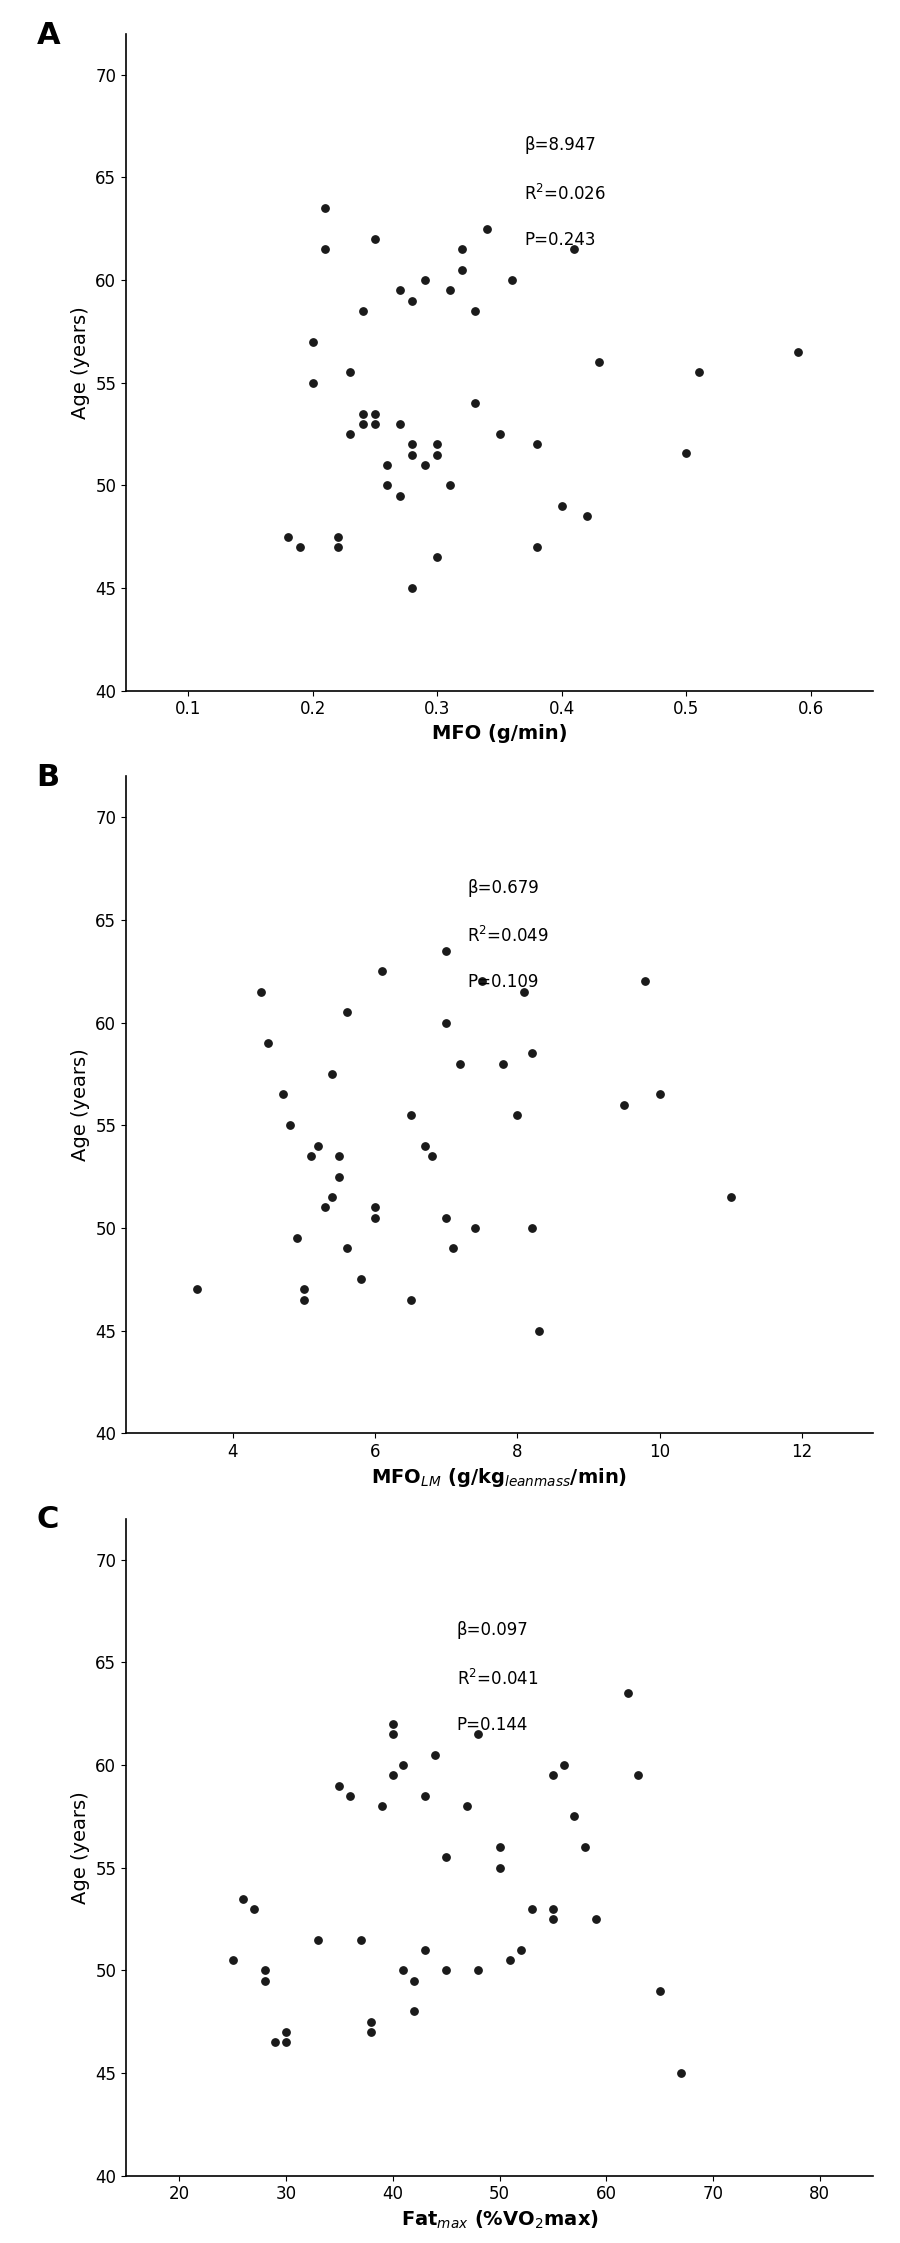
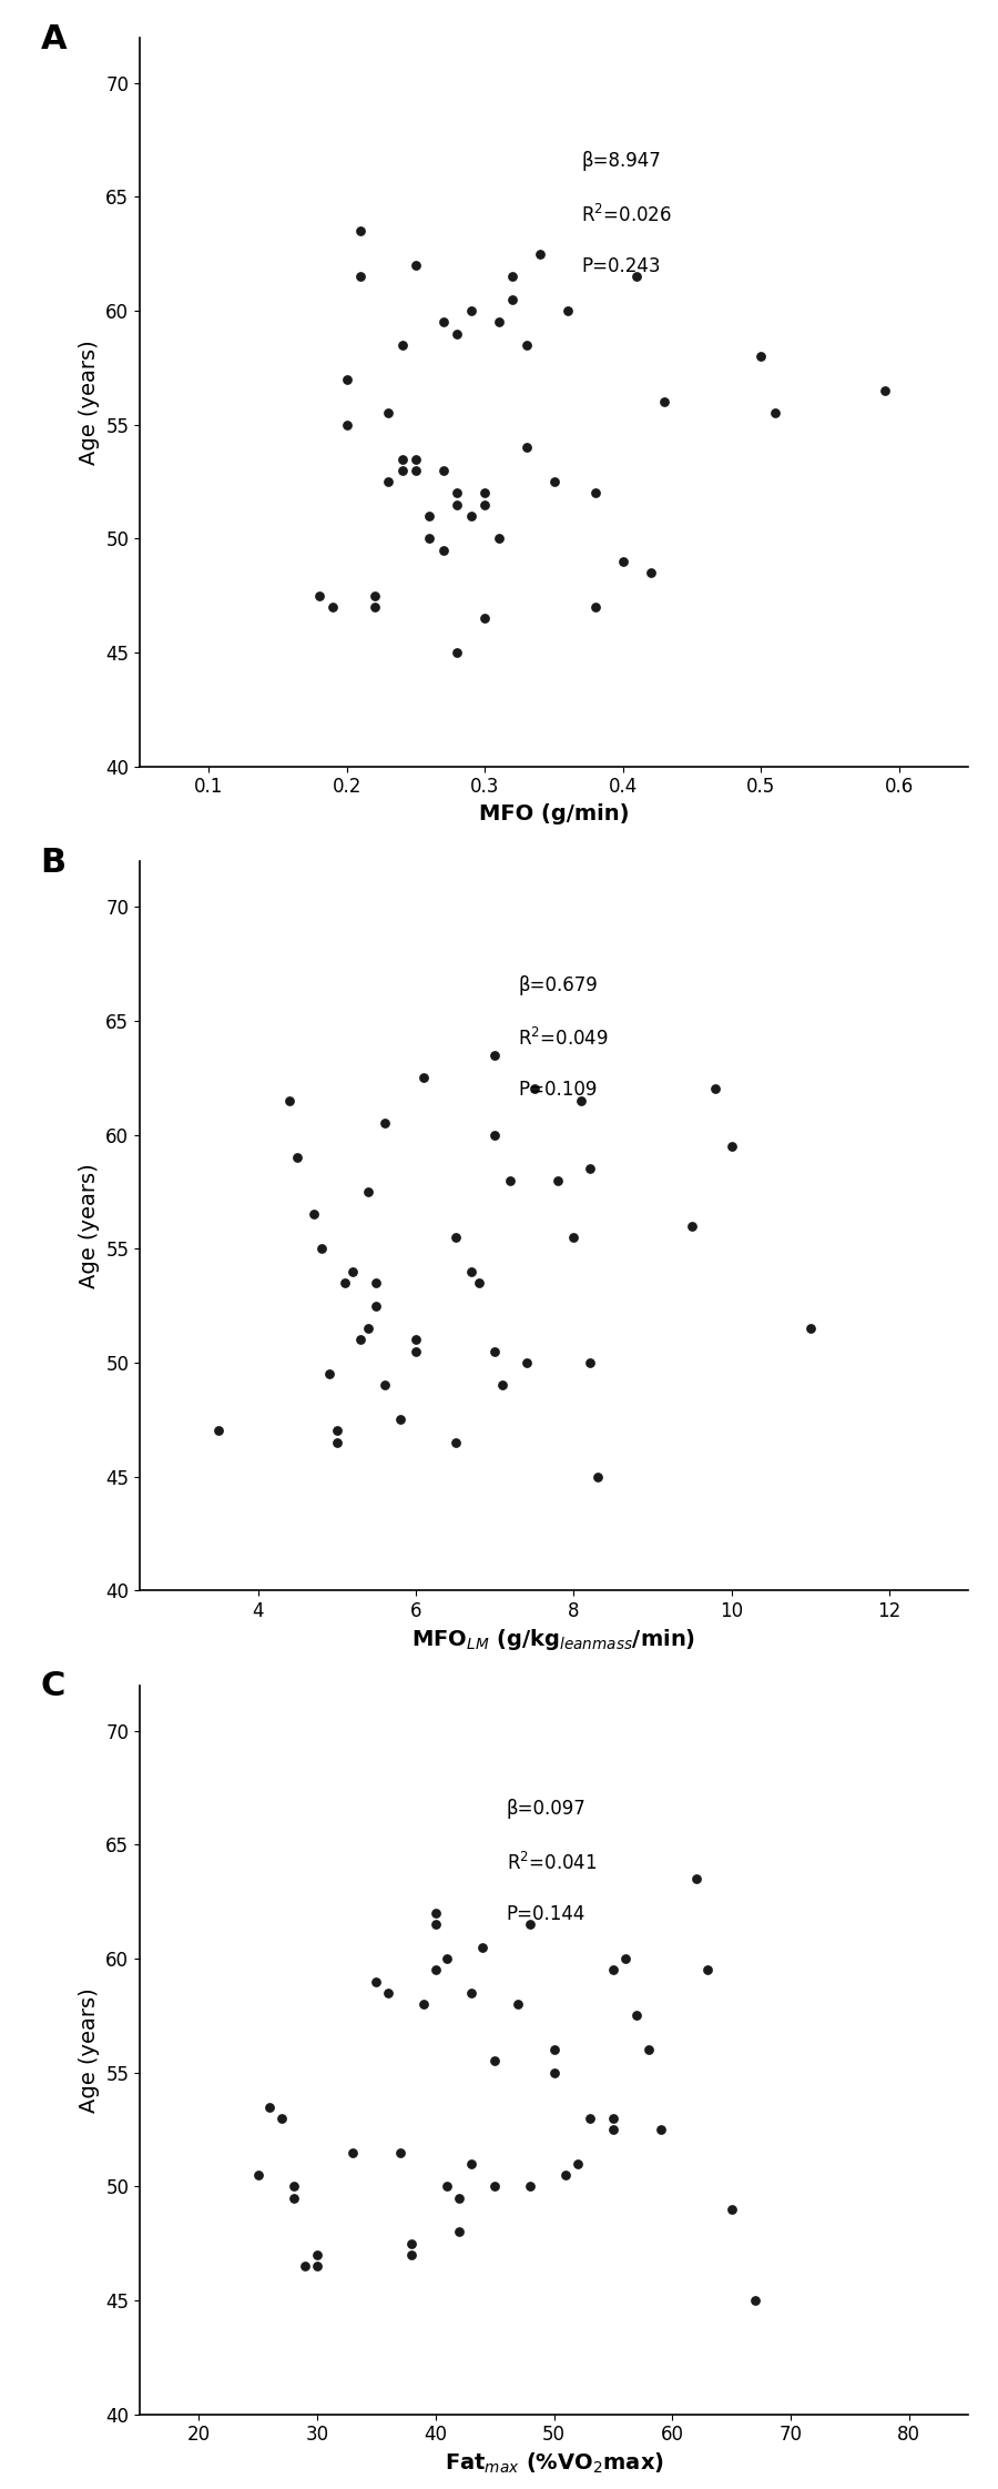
0.5: 51.6 -> 58.0
10: 56.5 -> 59.5
